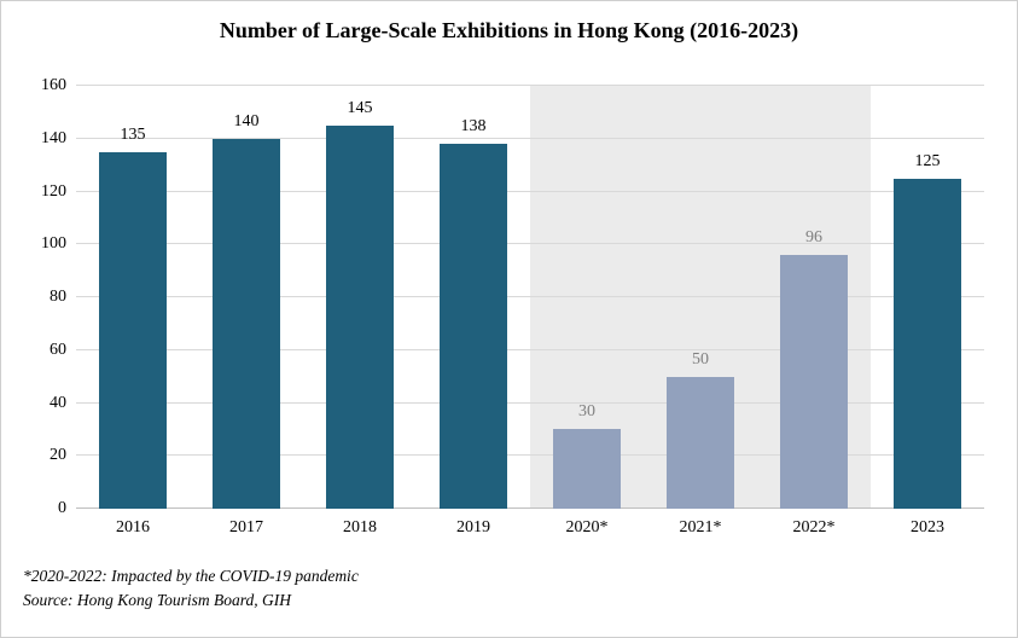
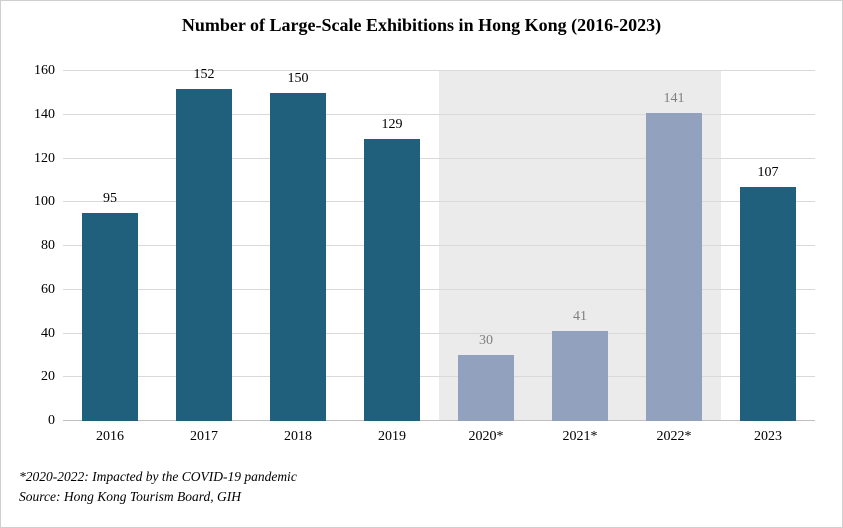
2016: 135 -> 95
2017: 140 -> 152
2018: 145 -> 150
2019: 138 -> 129
2021*: 50 -> 41
2022*: 96 -> 141
2023: 125 -> 107
